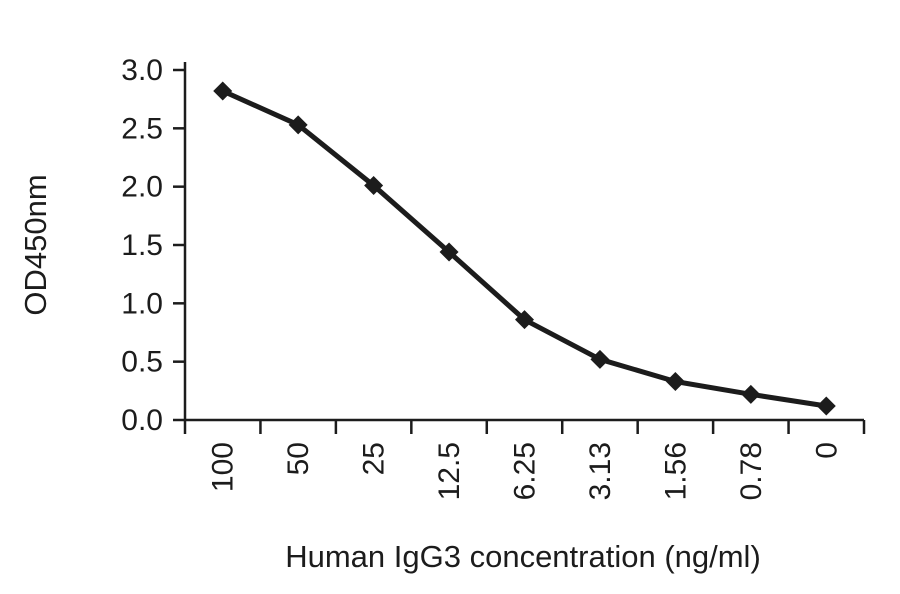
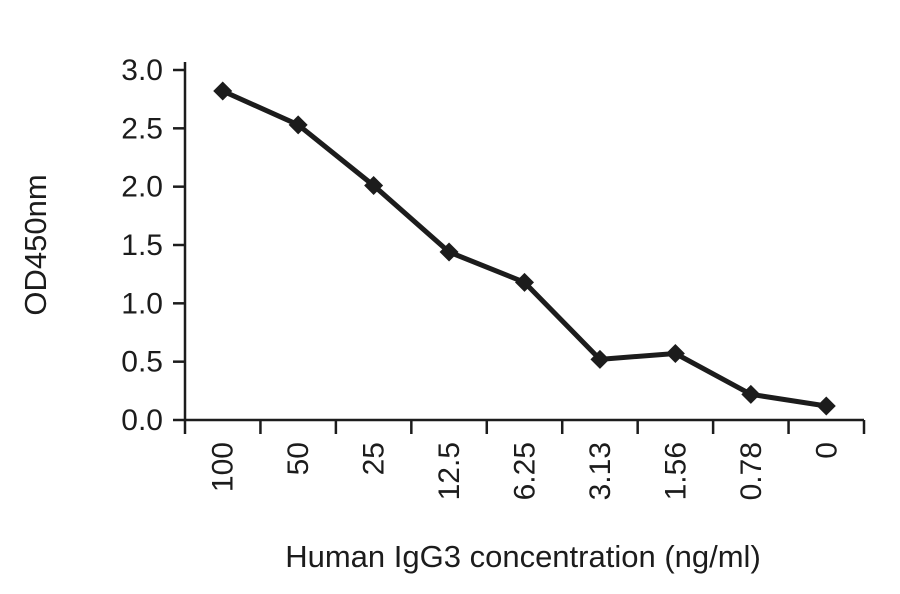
6.25: 0.86 -> 1.18
1.56: 0.33 -> 0.57
